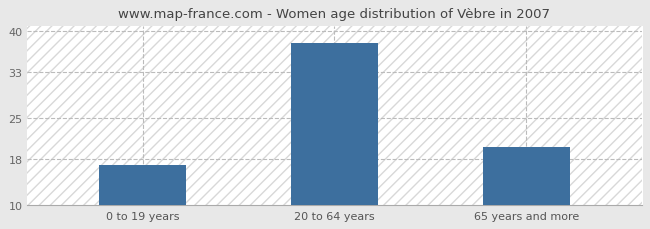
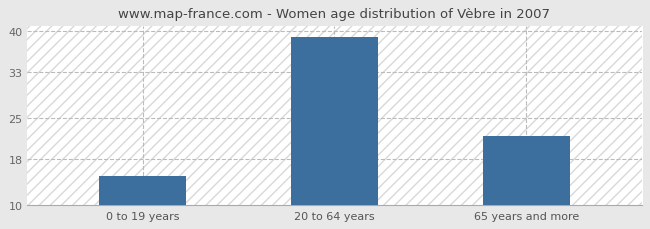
0 to 19 years: 17 -> 15
20 to 64 years: 38 -> 39
65 years and more: 20 -> 22
